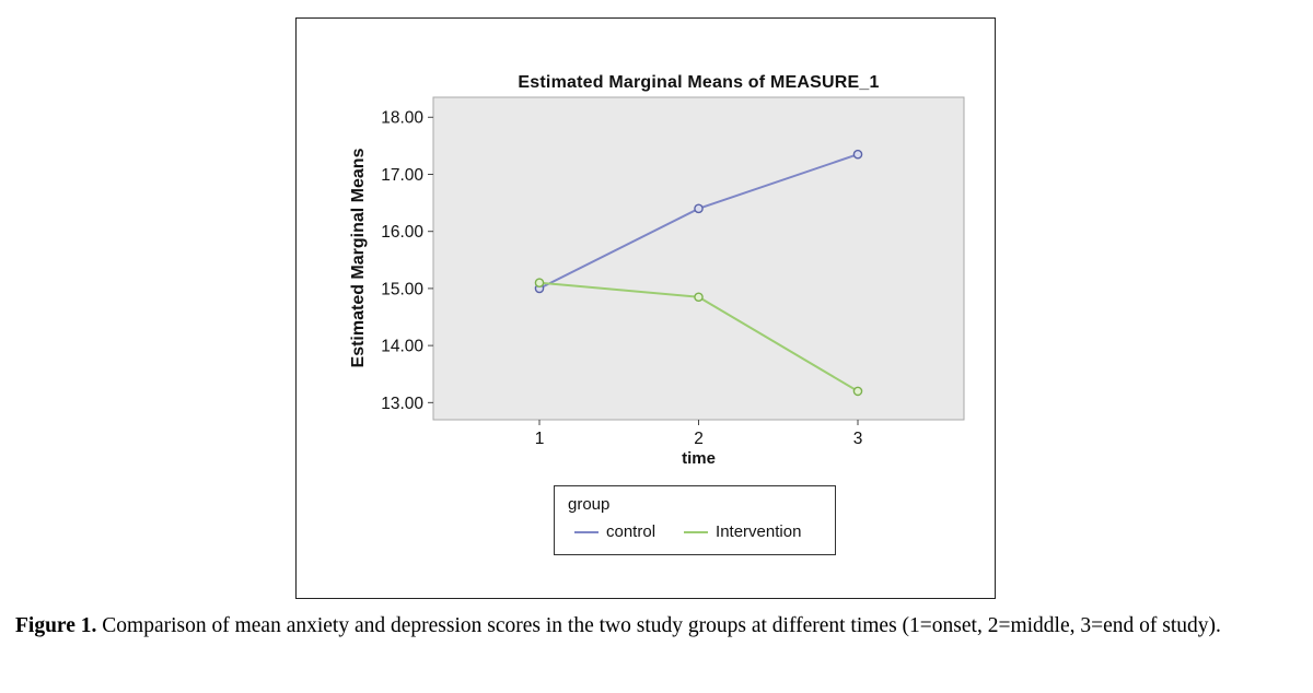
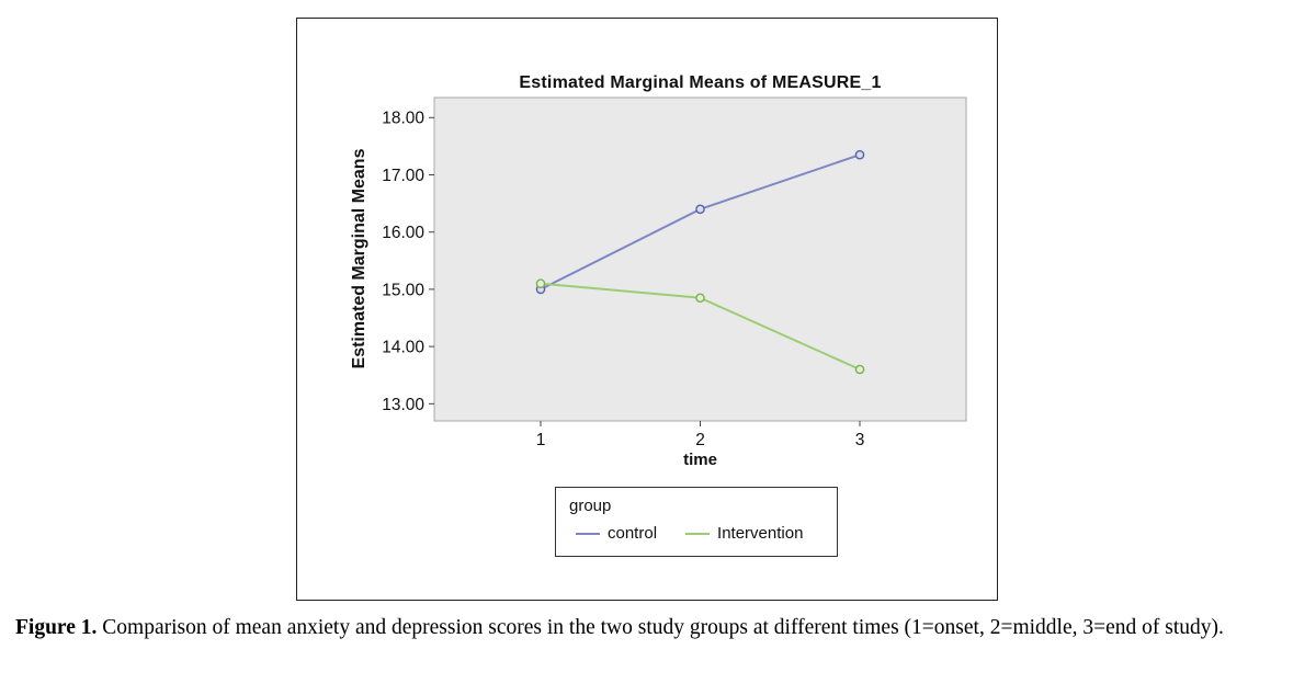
Intervention/3: 13.2 -> 13.6
